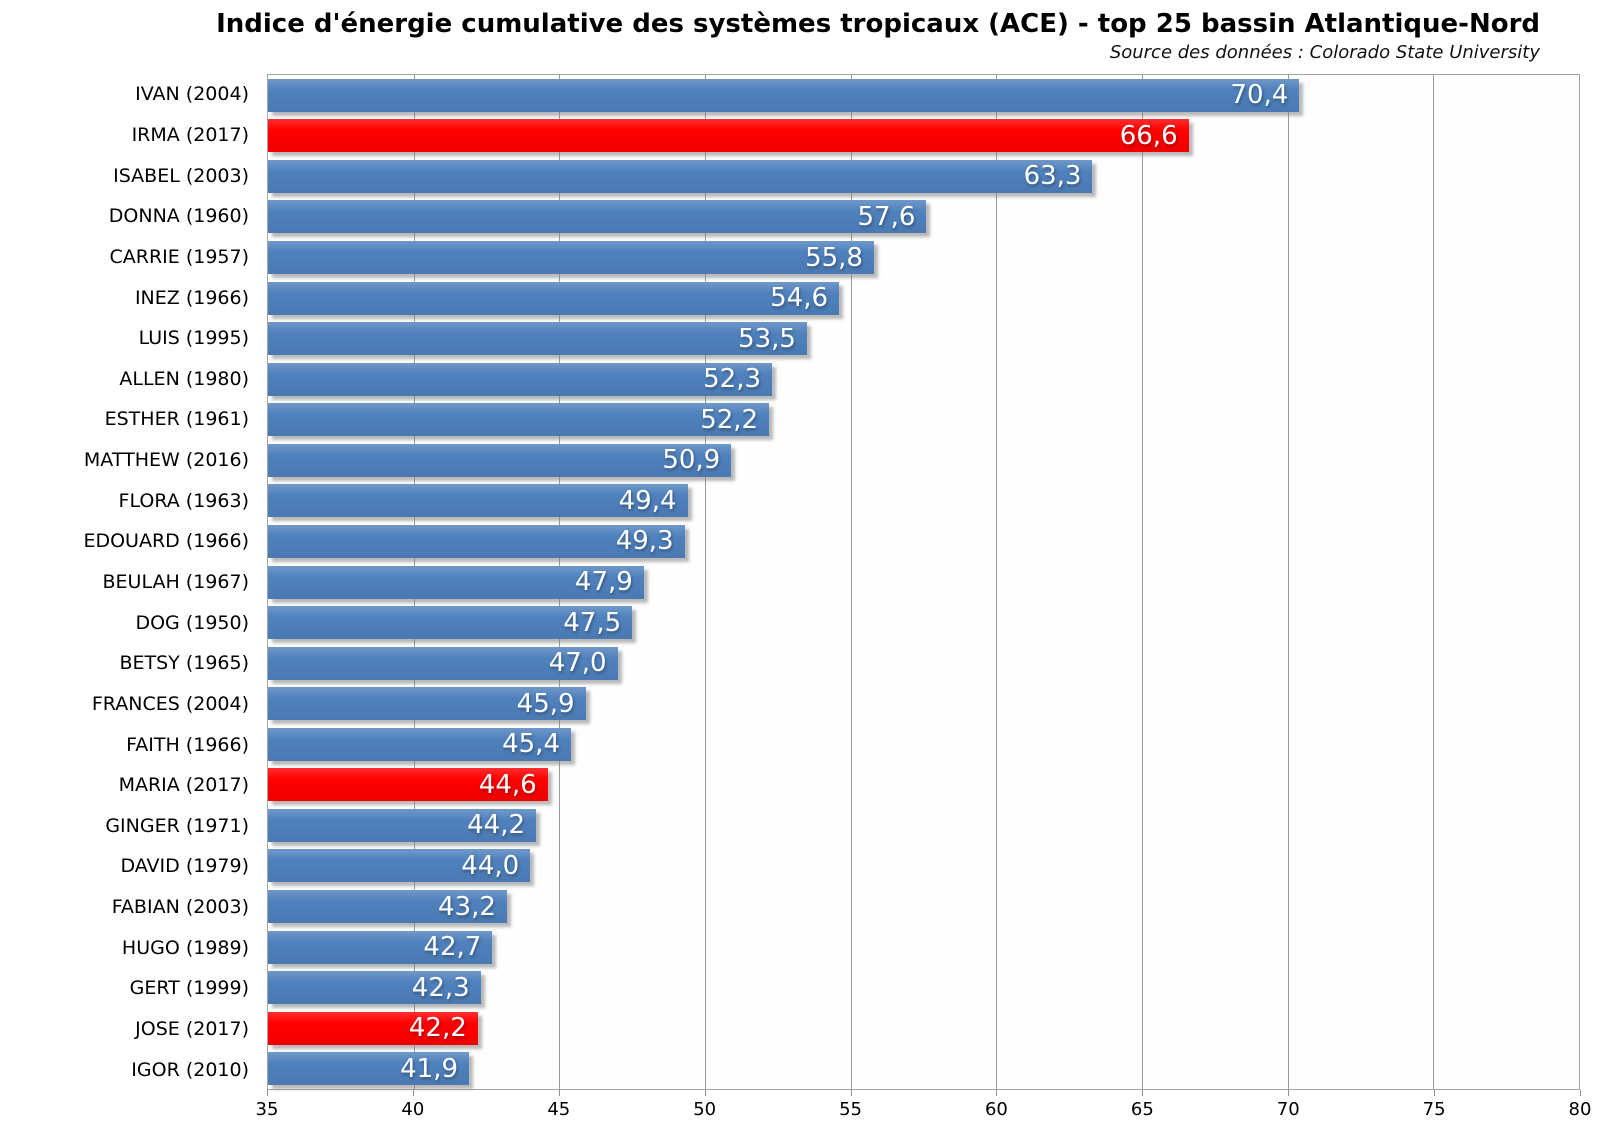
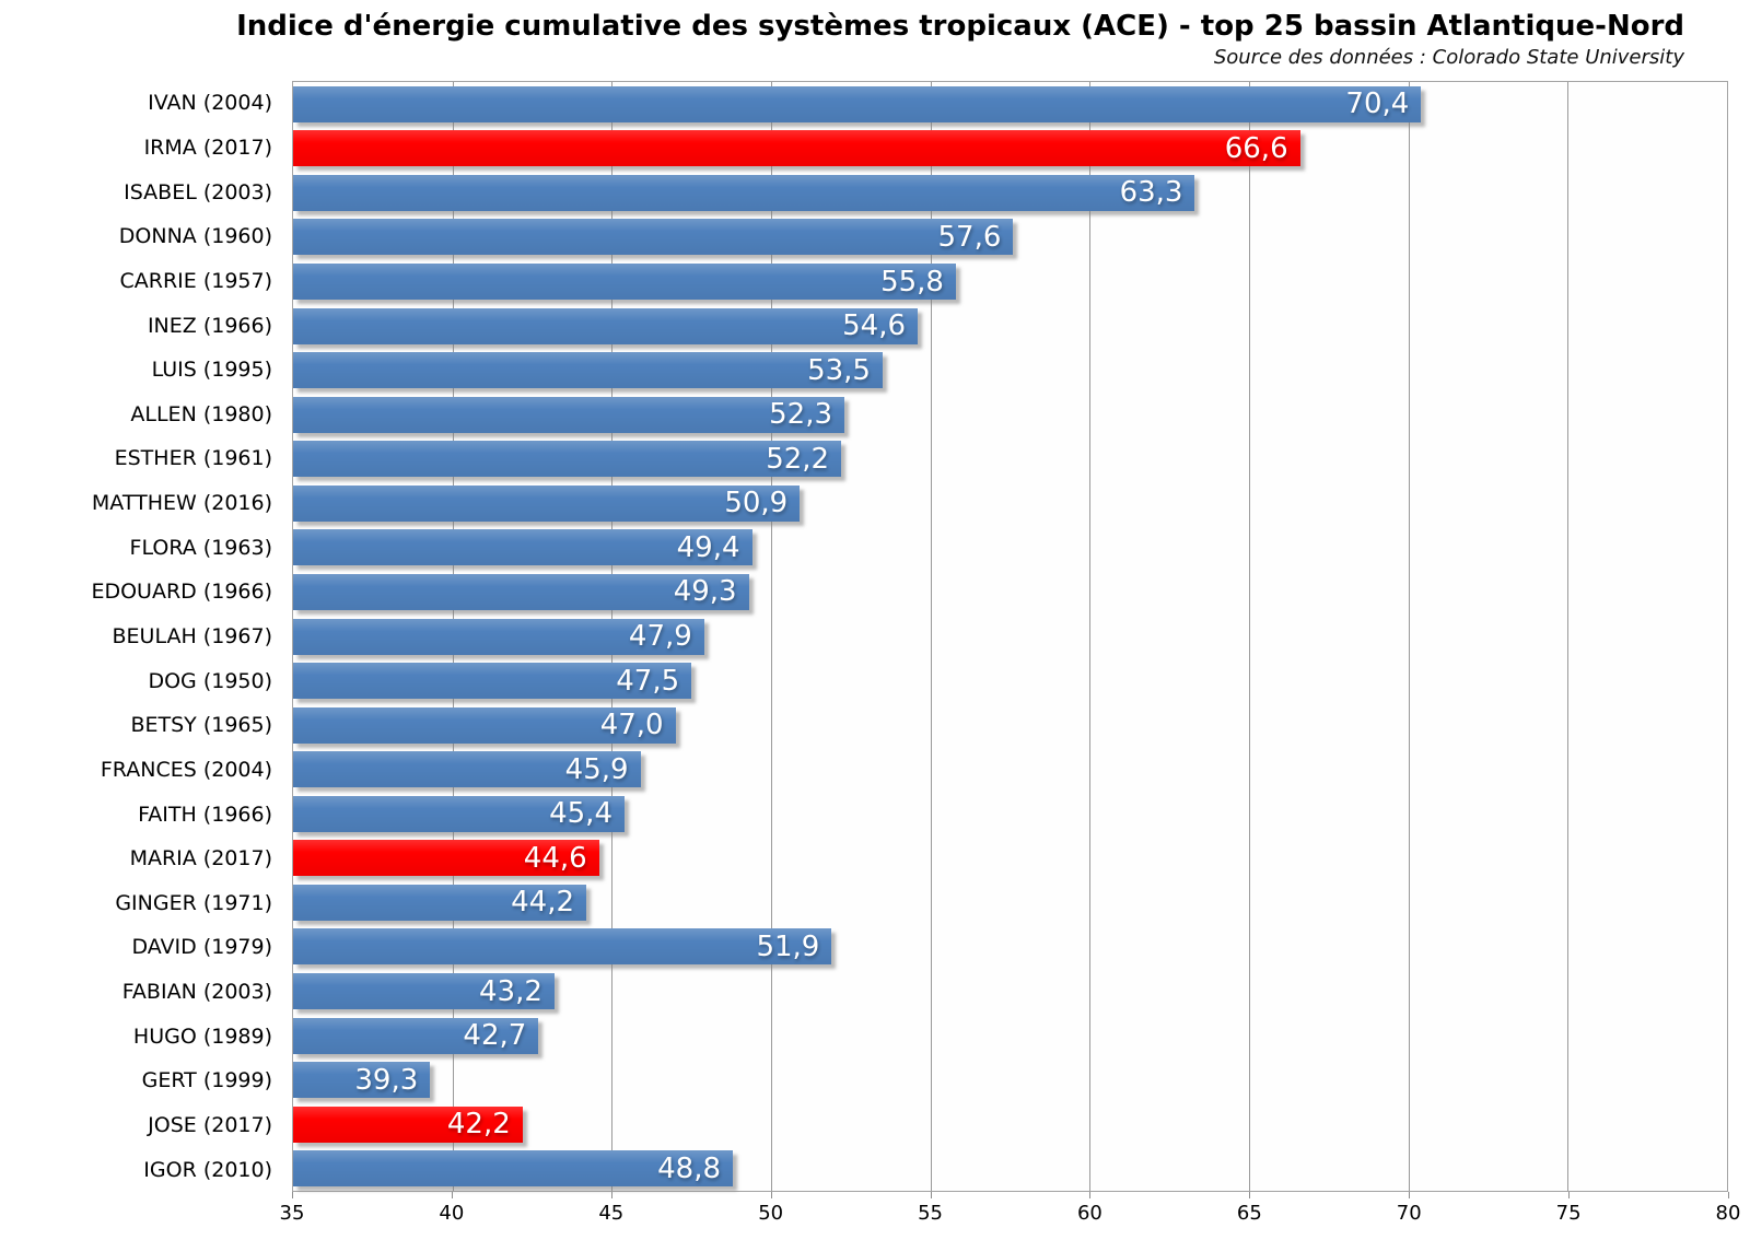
DAVID (1979): 44,0 -> 51,9
GERT (1999): 42,3 -> 39,3
IGOR (2010): 41,9 -> 48,8
